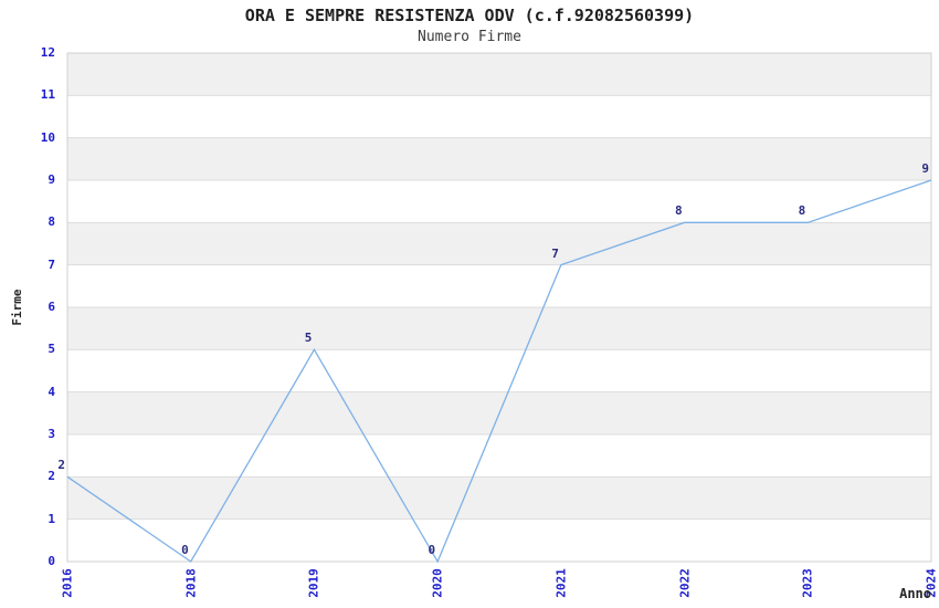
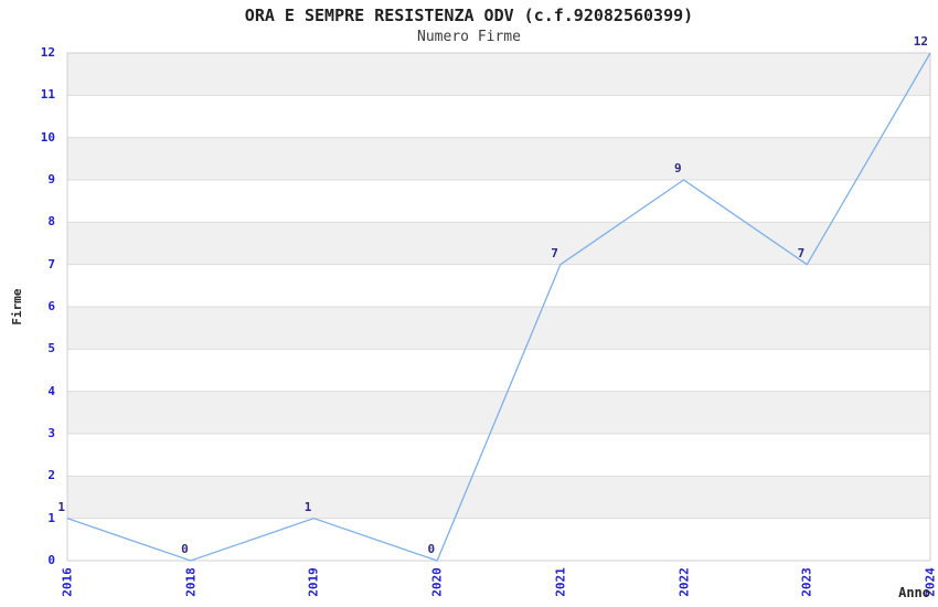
2016: 2 -> 1
2019: 5 -> 1
2022: 8 -> 9
2023: 8 -> 7
2024: 9 -> 12
